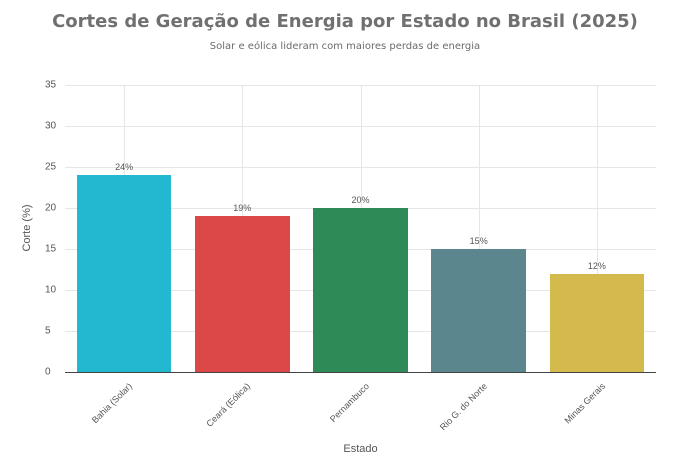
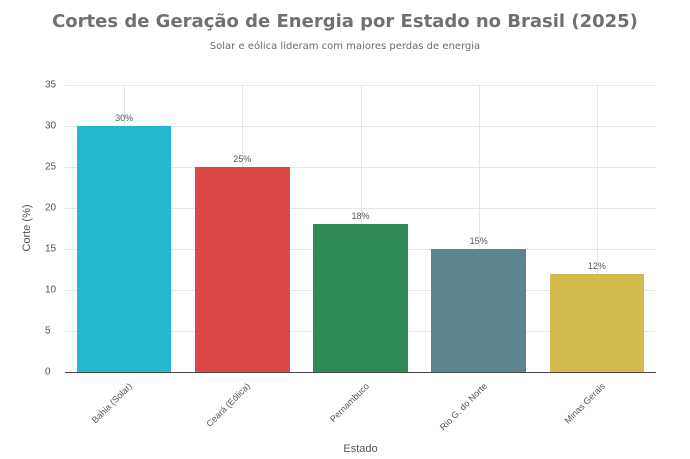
Bahia (Solar): 24% -> 30%
Ceará (Eólica): 19% -> 25%
Pernambuco: 20% -> 18%
